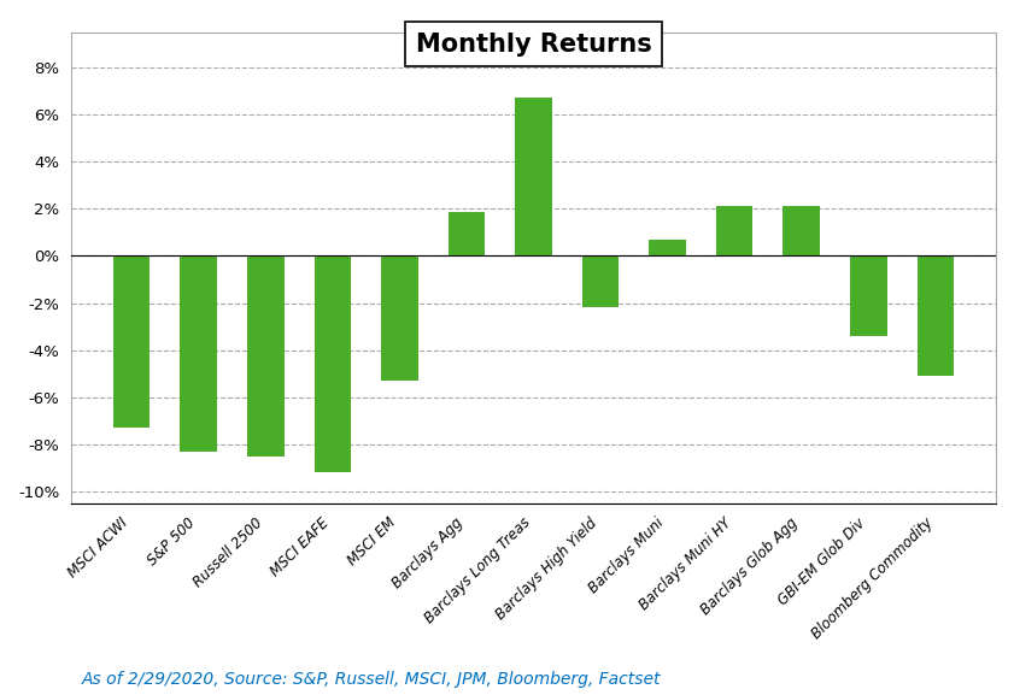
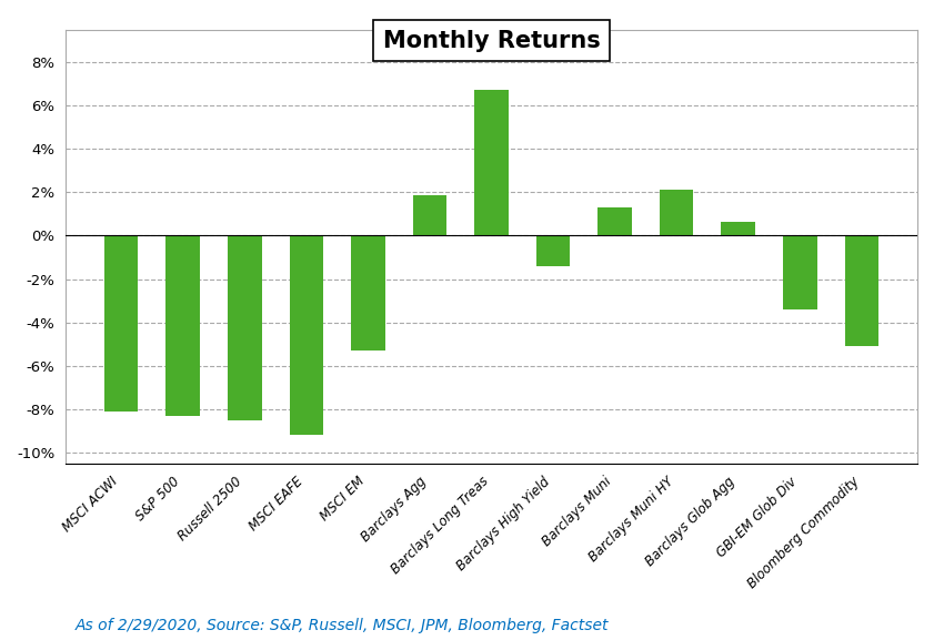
MSCI ACWI: -7.3% -> -8.1%
Barclays High Yield: -2.2% -> -1.4%
Barclays Muni: 0.7% -> 1.3%
Barclays Glob Agg: 2.1% -> 0.7%
